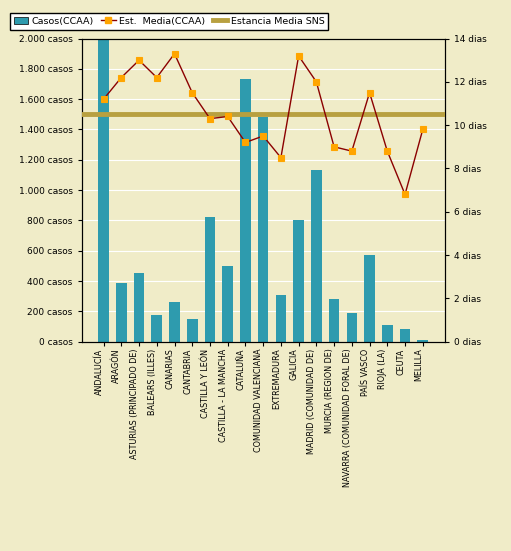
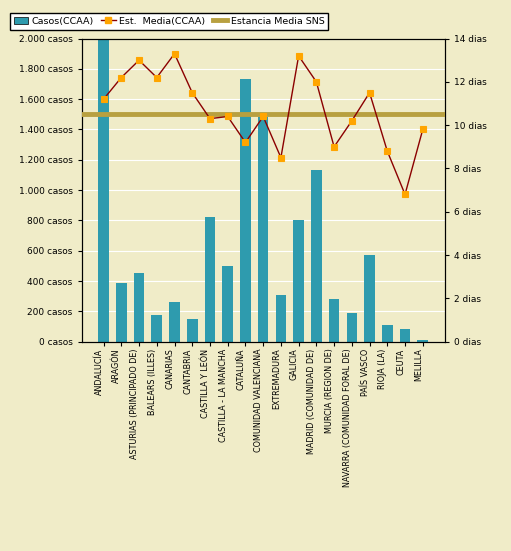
Est. Media(CCAA)/COMUNIDAD VALENCIANA: 9.5 dias -> 10.4 dias
Est. Media(CCAA)/NAVARRA (COMUNIDAD FORAL DE): 8.8 dias -> 10.2 dias
